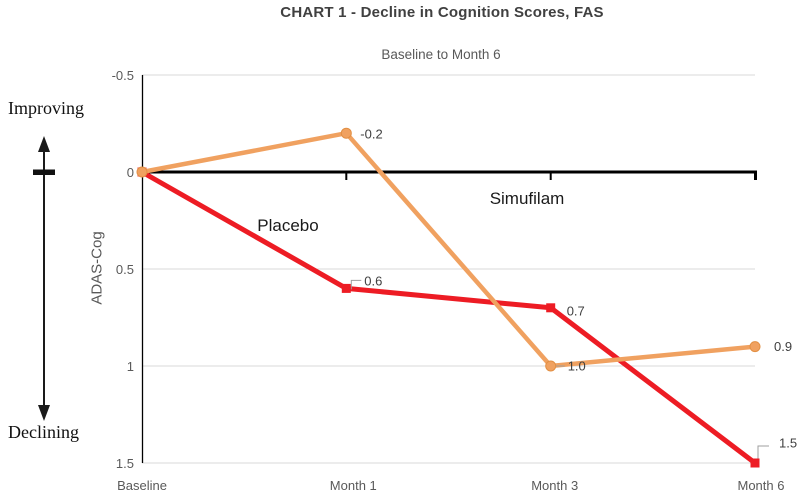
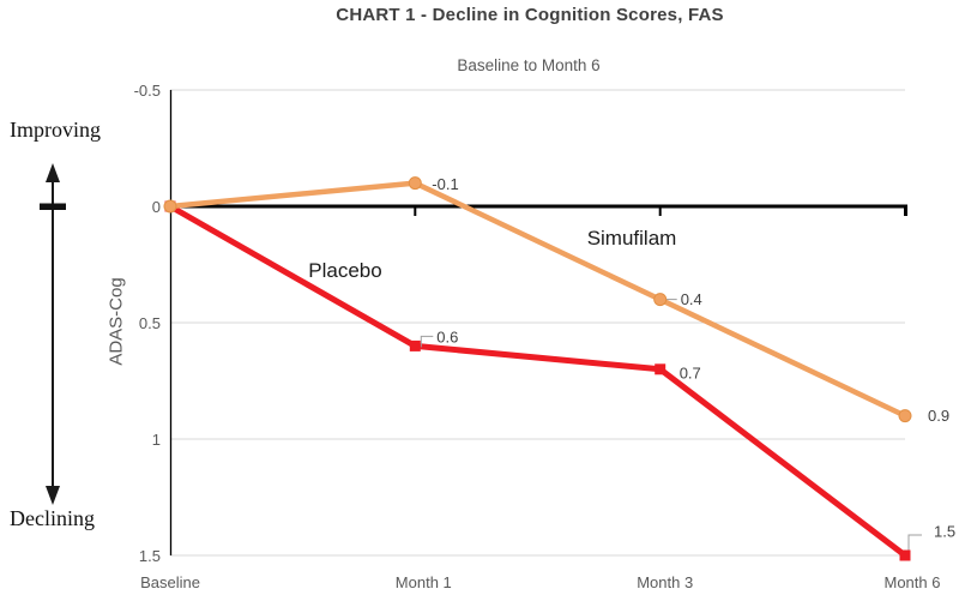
Simufilam/Month 1: -0.2 -> -0.1
Simufilam/Month 3: 1.0 -> 0.4
